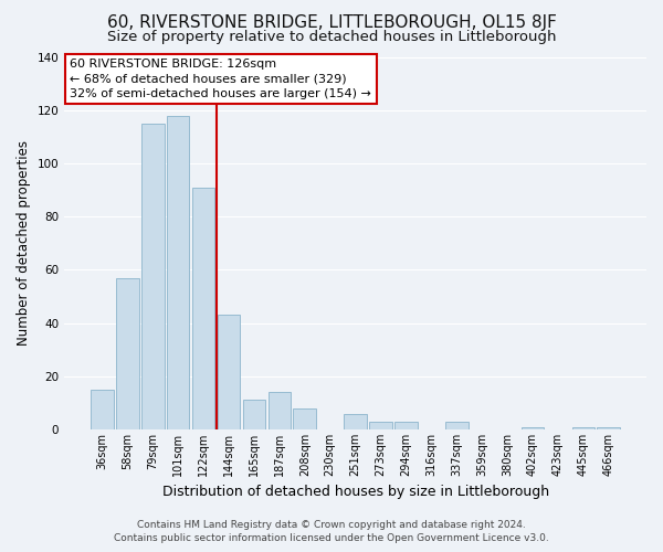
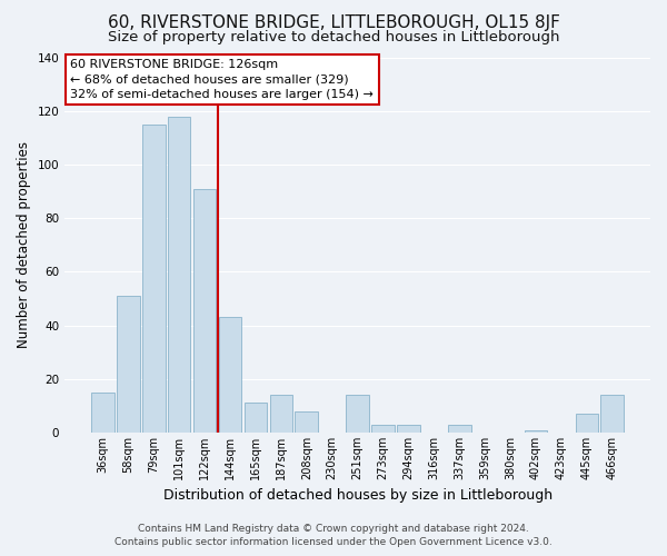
58sqm: 57 -> 51
251sqm: 6 -> 14
445sqm: 1 -> 7
466sqm: 1 -> 14
